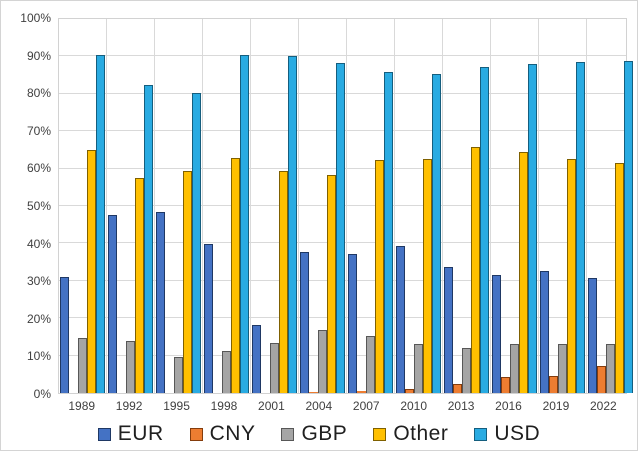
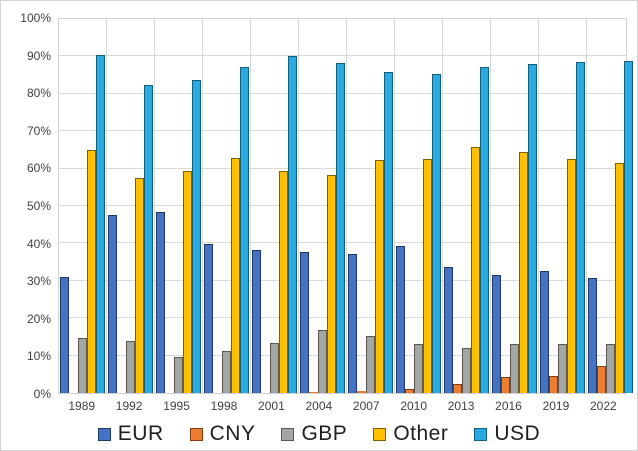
USD/1995: 80% -> 83%
USD/1998: 90% -> 87%
EUR/2001: 18% -> 38%
